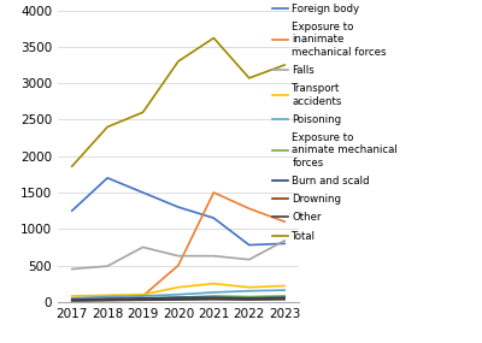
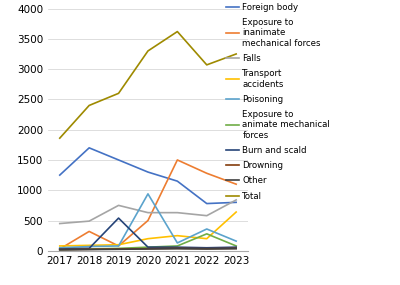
Exposure to inanimate mechanical forces/2018: 50 -> 320
Burn and scald/2019: 50 -> 540
Poisoning/2020: 100 -> 940
Poisoning/2022: 150 -> 360
Exposure to animate mechanical forces/2022: 70 -> 280
Transport accidents/2023: 220 -> 640
